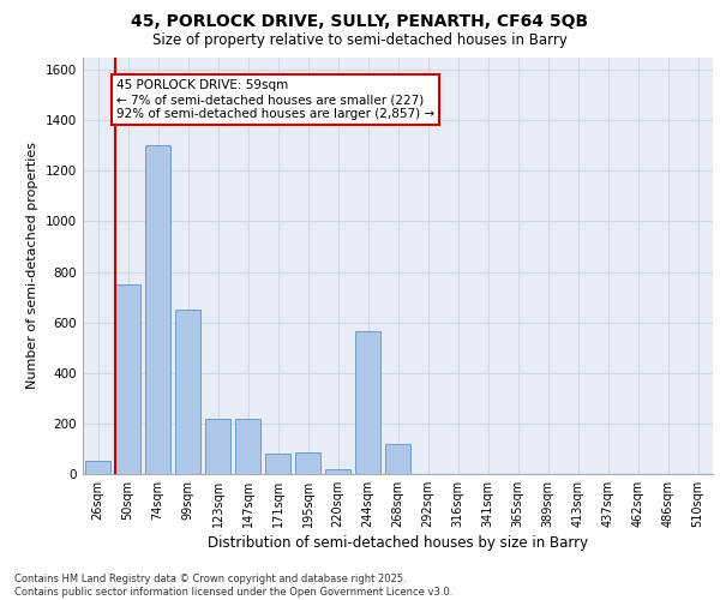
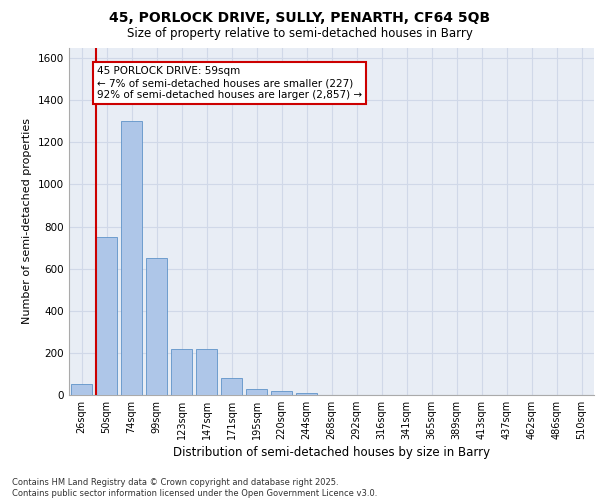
195sqm: 85 -> 30
244sqm: 565 -> 8
268sqm: 120 -> 2
